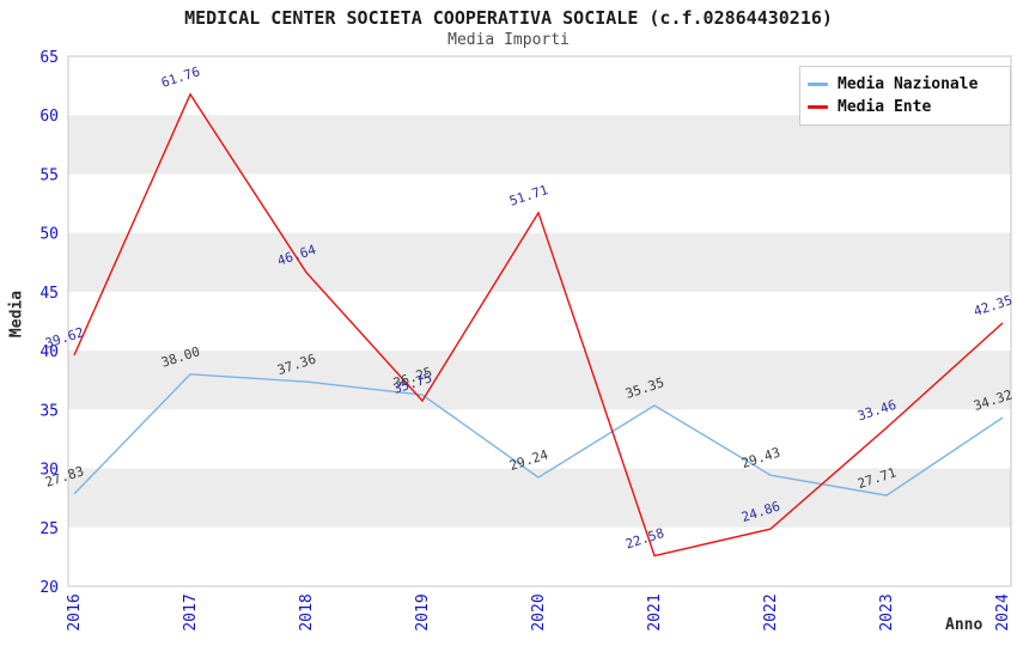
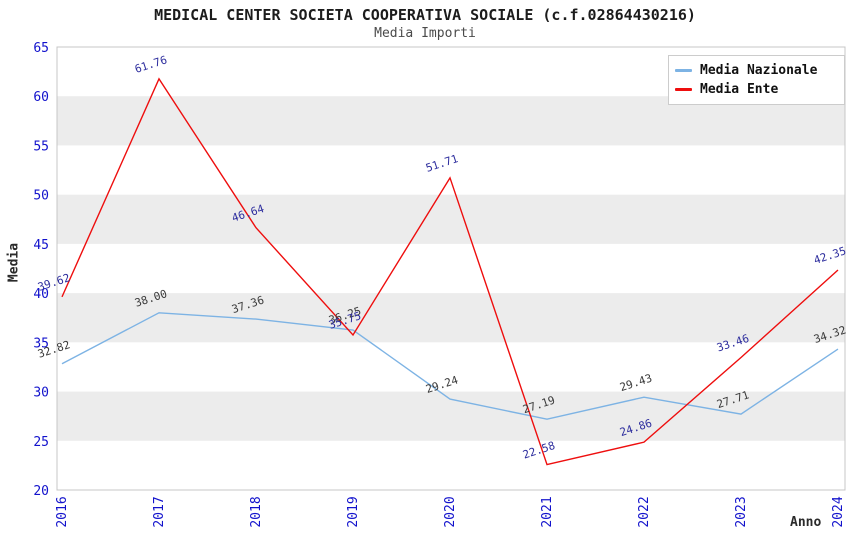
Media Nazionale/2016: 27.83 -> 32.82
Media Nazionale/2021: 35.35 -> 27.19
